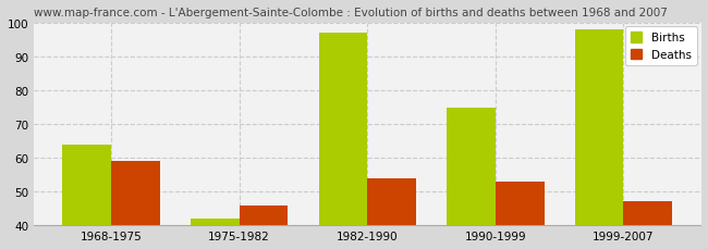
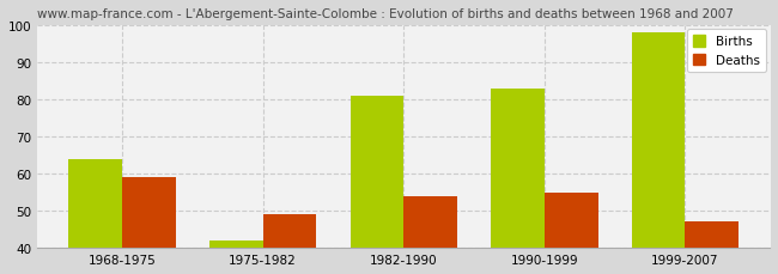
Deaths/1975-1982: 46 -> 49
Births/1982-1990: 97 -> 81
Births/1990-1999: 75 -> 83
Deaths/1990-1999: 53 -> 55
